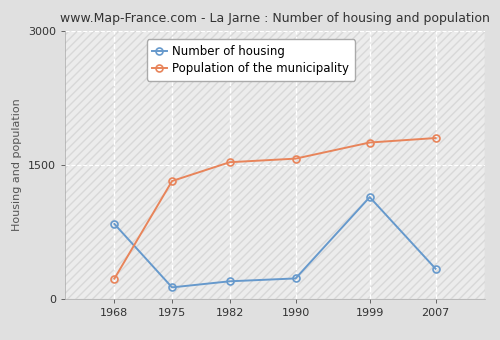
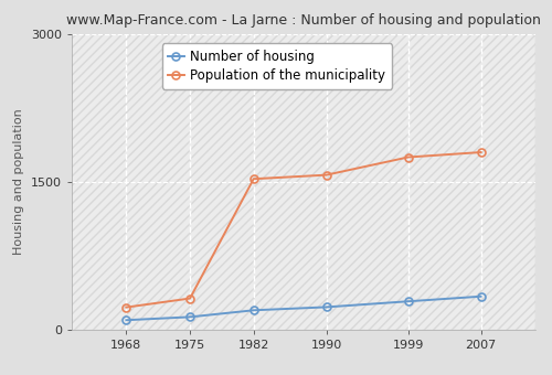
Number of housing/1968: 840 -> 100
Population of the municipality/1975: 1320 -> 320
Number of housing/1999: 1140 -> 290
